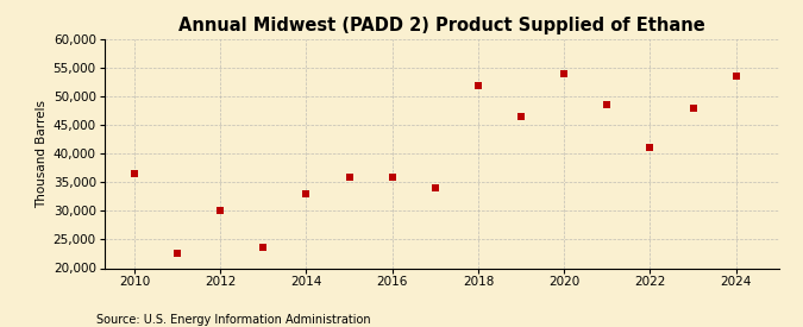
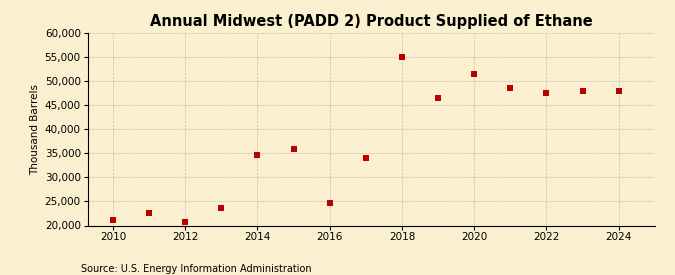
2010: 36,500 -> 21,100
2012: 30,000 -> 20,700
2014: 33,000 -> 34,600
2016: 36,000 -> 24,600
2018: 52,000 -> 55,100
2020: 54,000 -> 51,500
2022: 41,000 -> 47,500
2024: 53,500 -> 48,000
